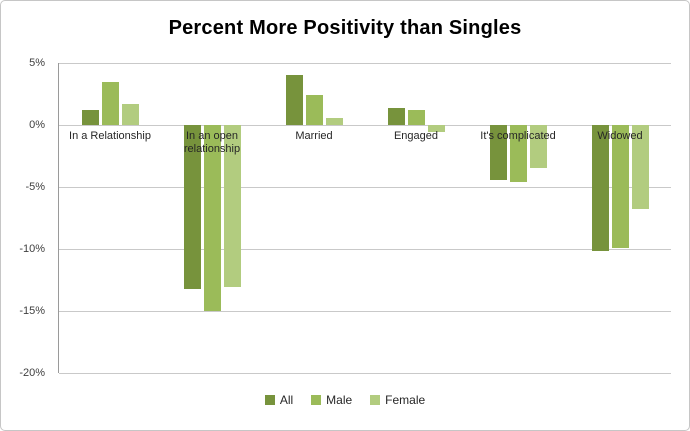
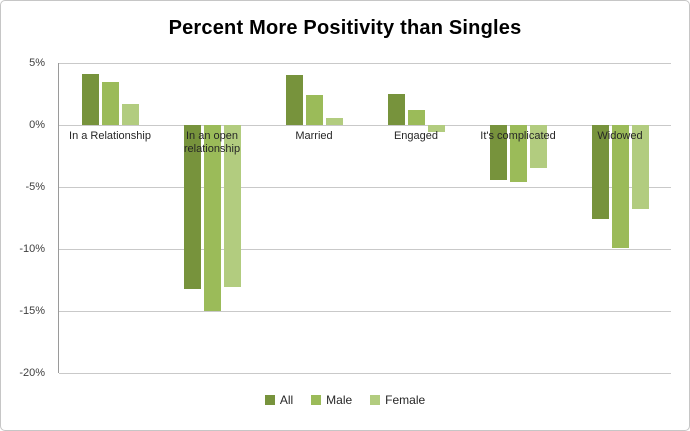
All/In a Relationship: 1.2% -> 4.1%
All/Engaged: 1.4% -> 2.5%
All/Widowed: -10.2% -> -7.6%
